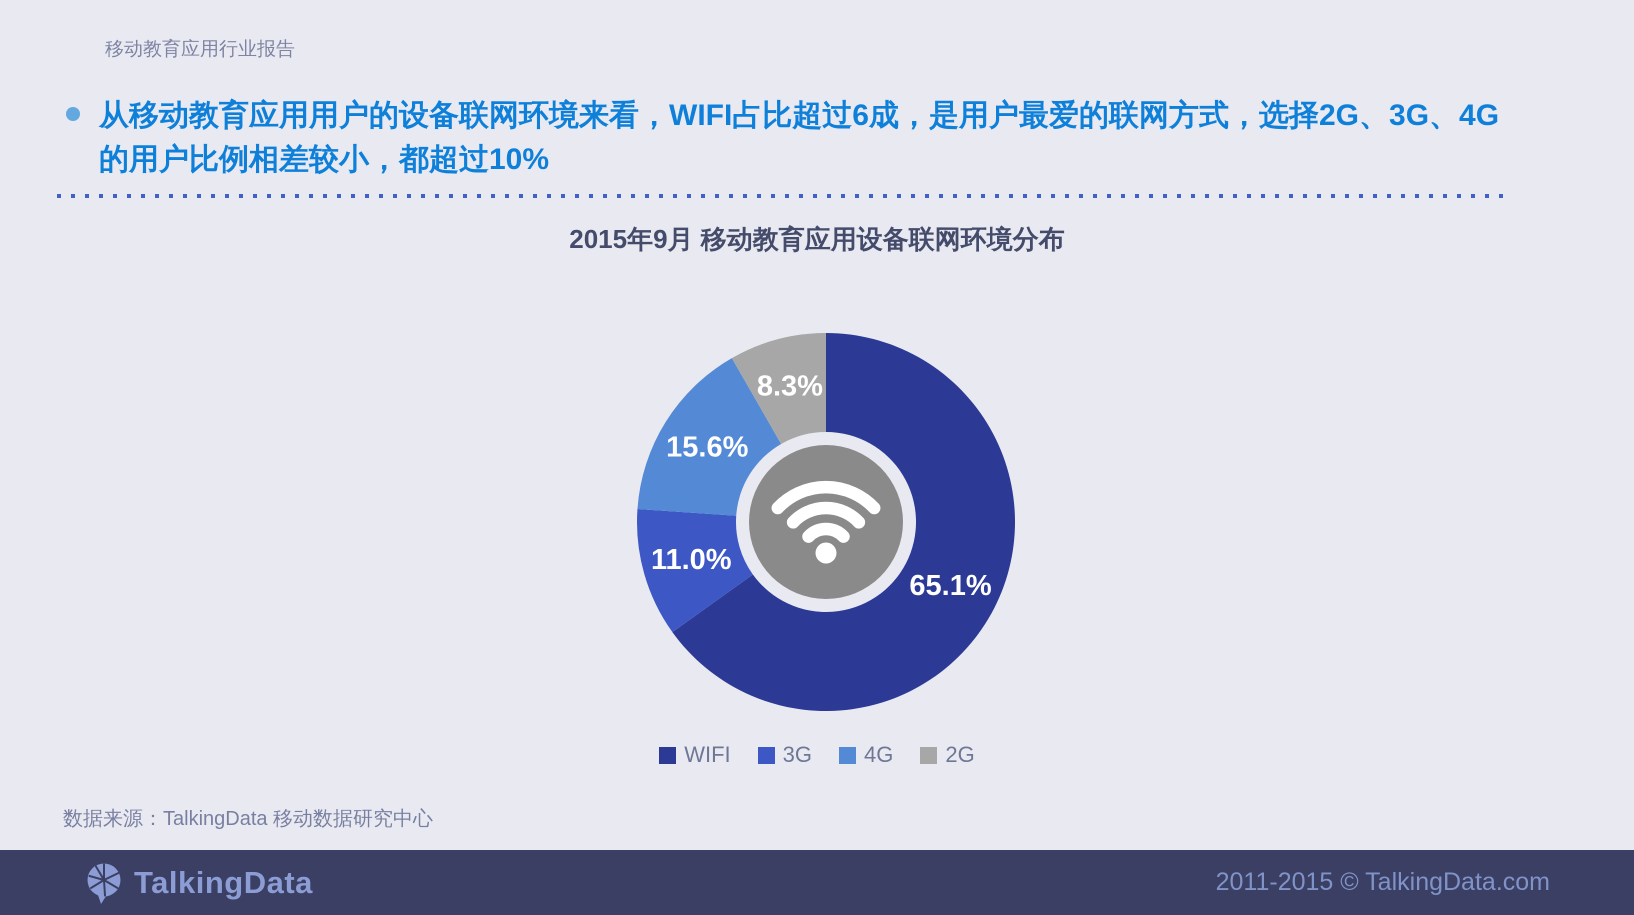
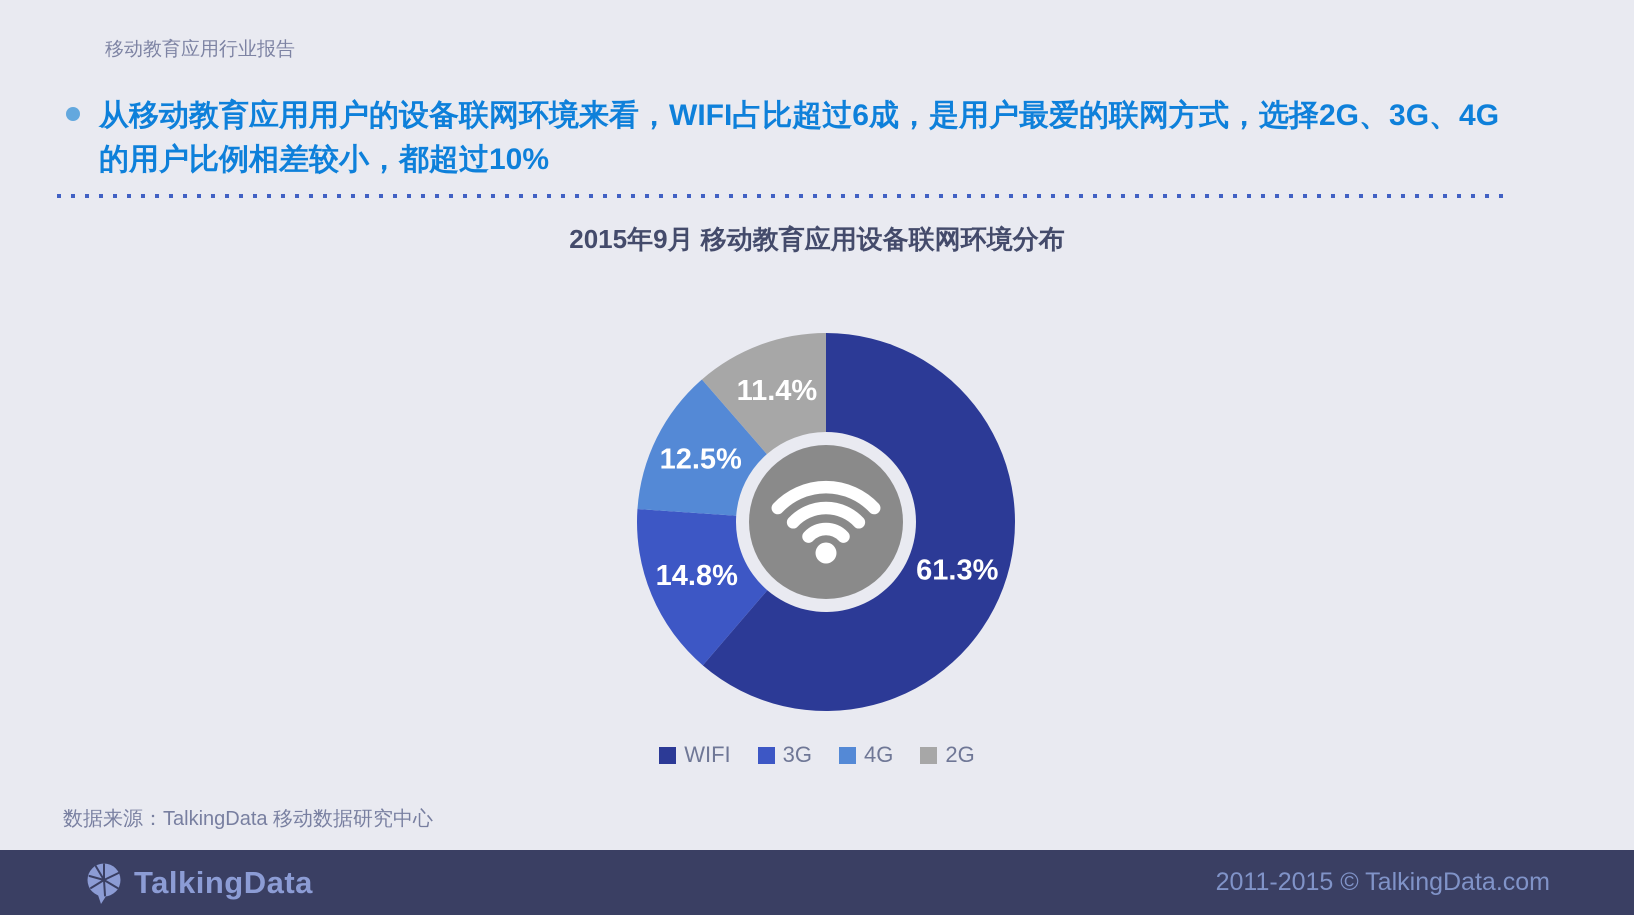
WIFI: 65.1% -> 61.3%
3G: 11.0% -> 14.8%
4G: 15.6% -> 12.5%
2G: 8.3% -> 11.4%
